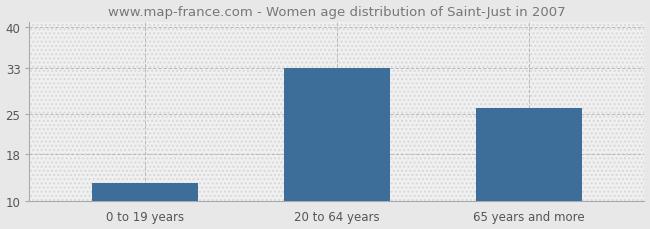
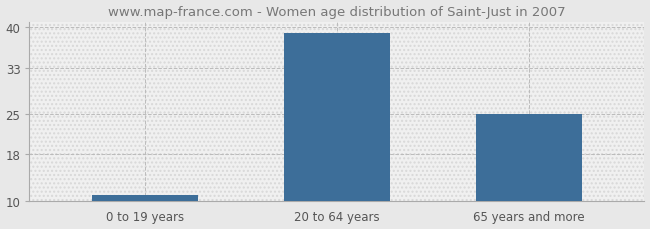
0 to 19 years: 13 -> 11
20 to 64 years: 33 -> 39
65 years and more: 26 -> 25
